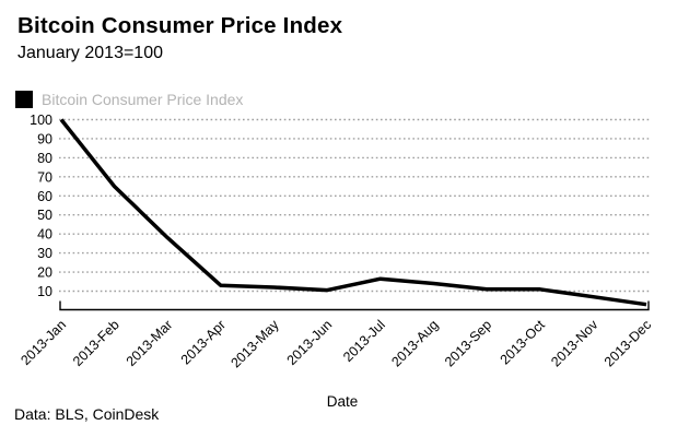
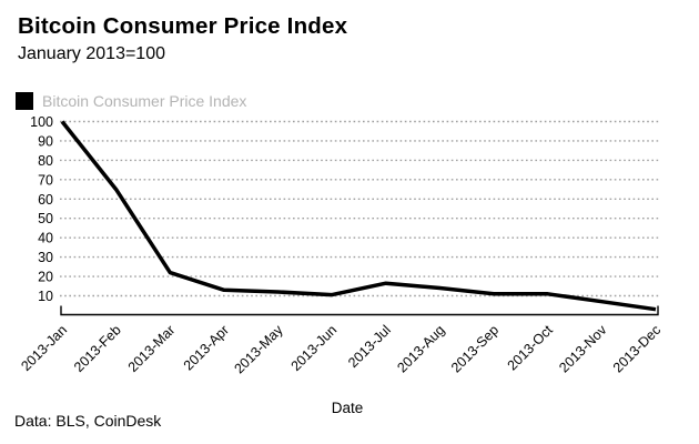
2013-Mar: 38 -> 22
